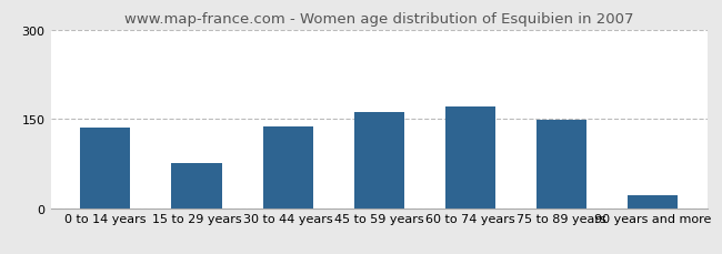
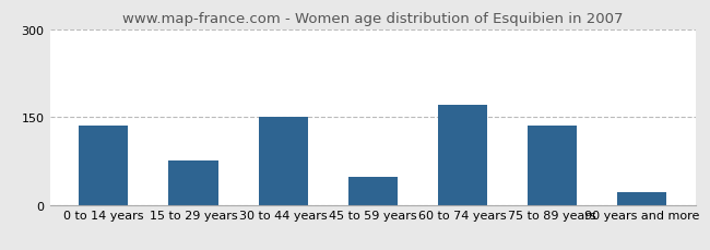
30 to 44 years: 137 -> 150
45 to 59 years: 162 -> 48
75 to 89 years: 148 -> 136
